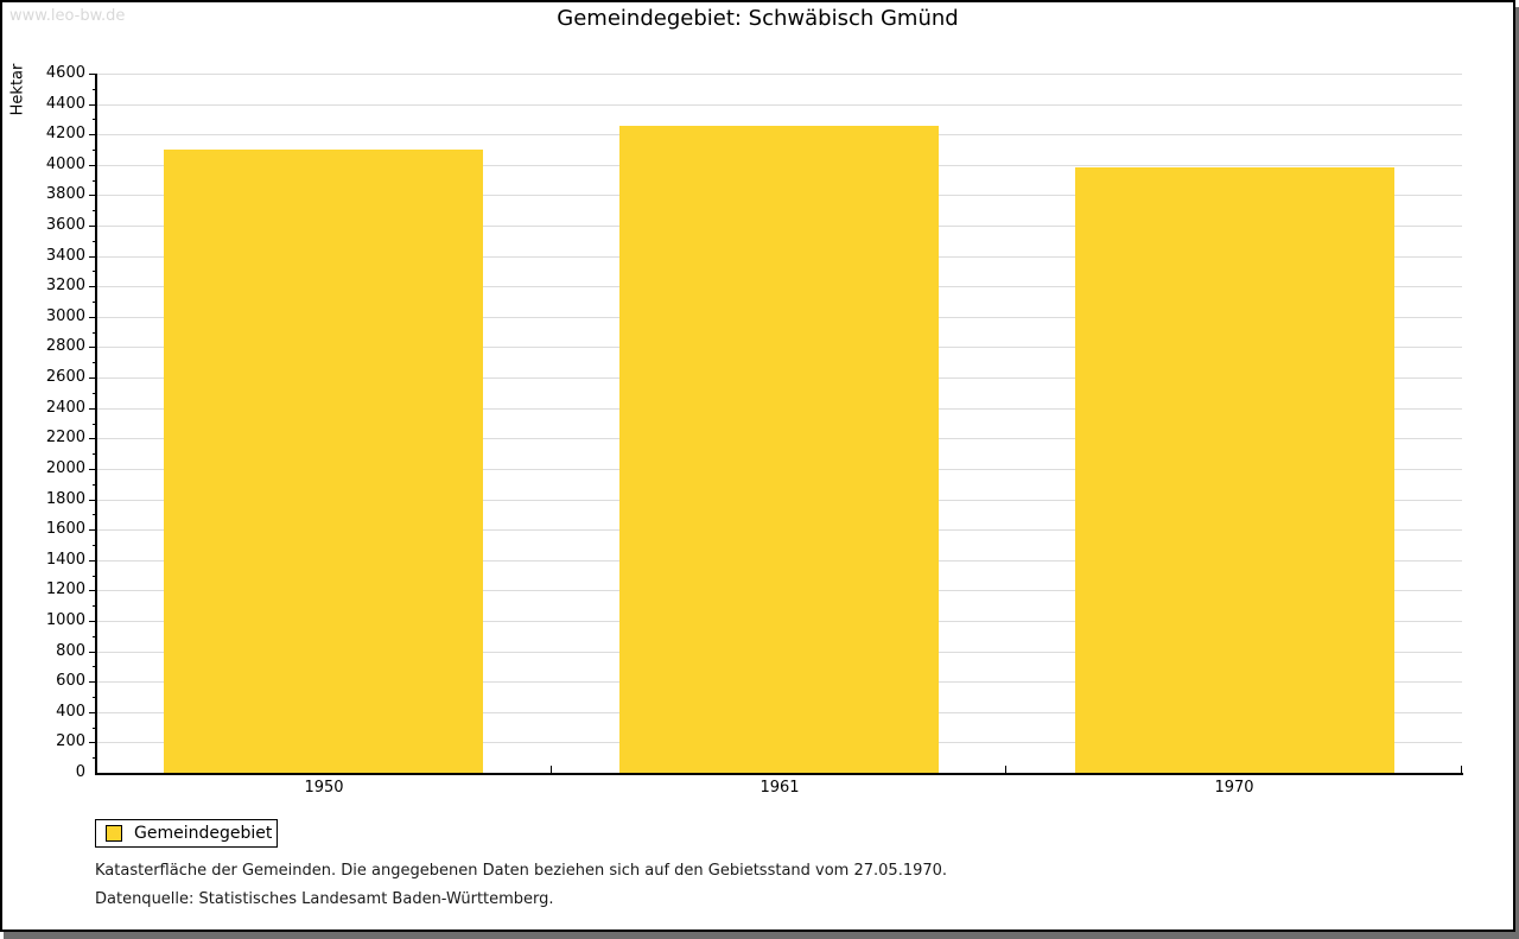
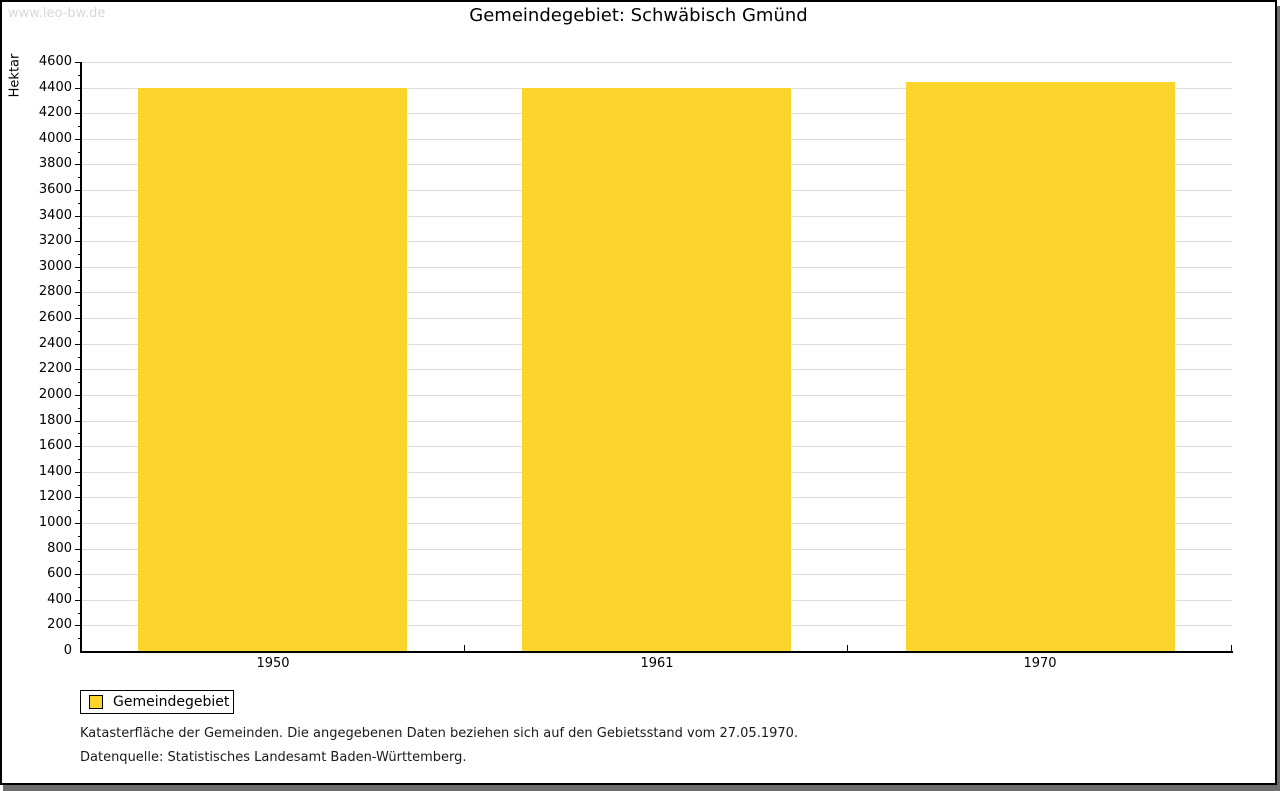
1950: 4100 -> 4400
1961: 4260 -> 4400
1970: 3980 -> 4440
